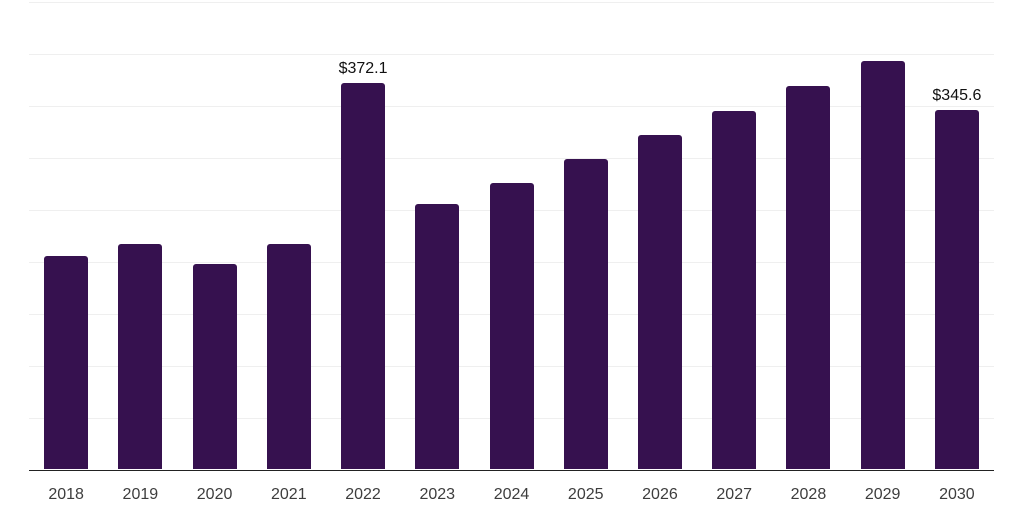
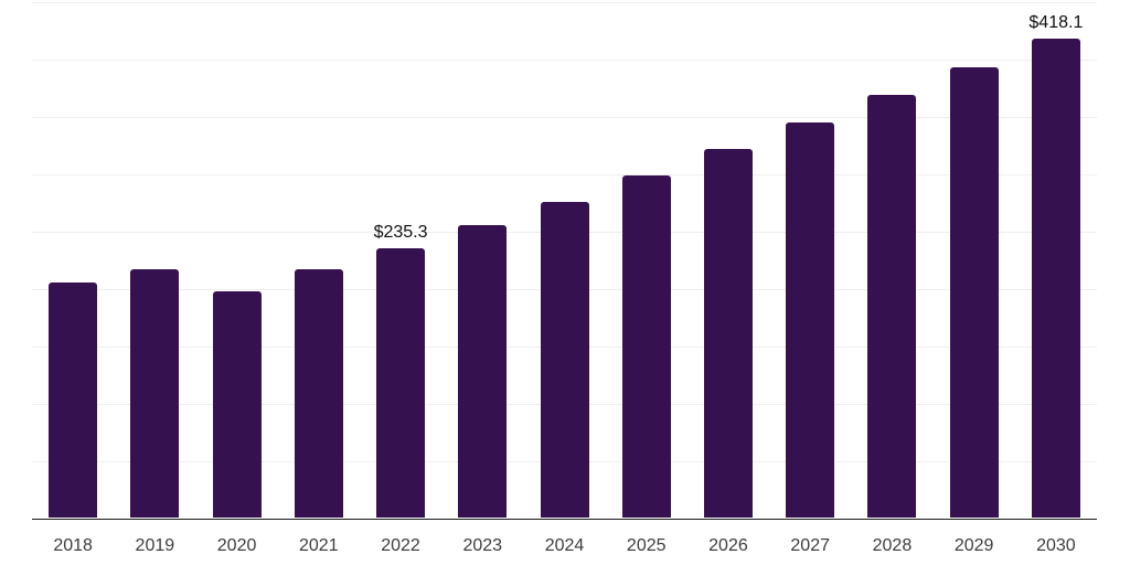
2022: $372.1 -> $235.3
2030: $345.6 -> $418.1
